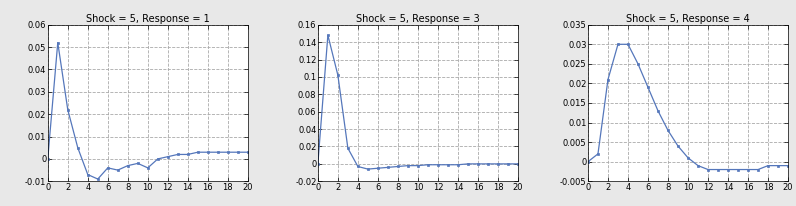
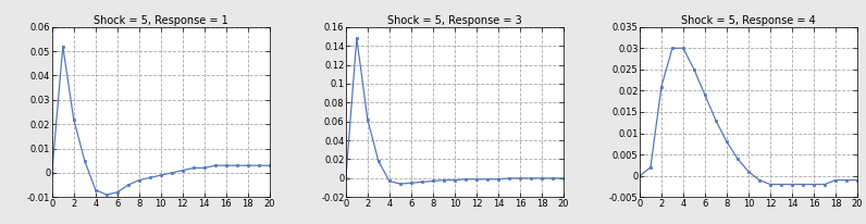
Shock = 5, Response = 1/6: -0.004 -> -0.008
Shock = 5, Response = 1/10: -0.004 -> -0.001
Shock = 5, Response = 3/2: 0.102 -> 0.062
